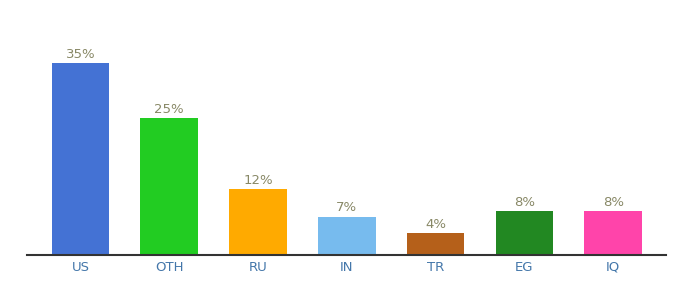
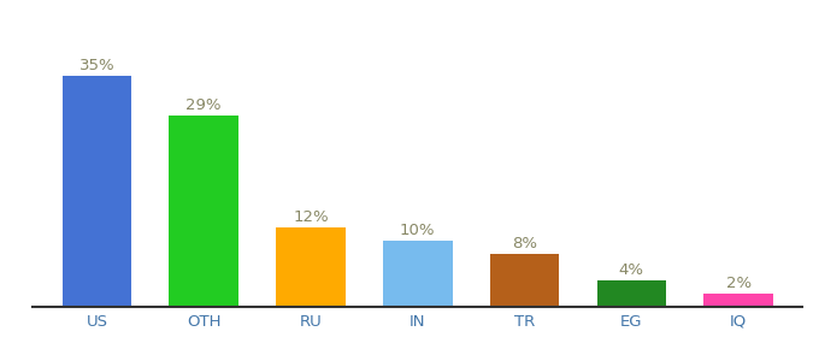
OTH: 25% -> 29%
IN: 7% -> 10%
TR: 4% -> 8%
EG: 8% -> 4%
IQ: 8% -> 2%
